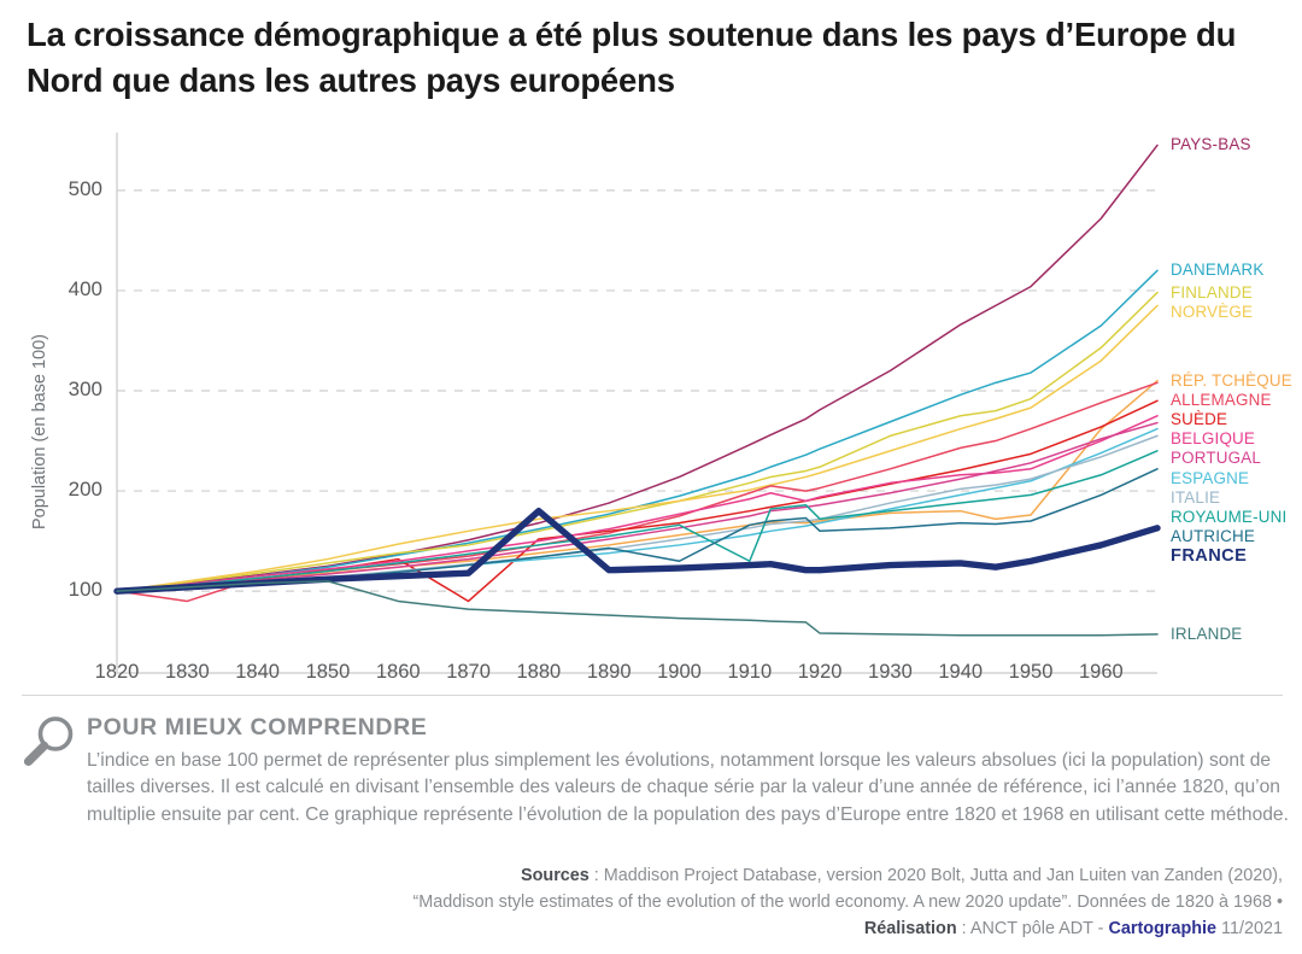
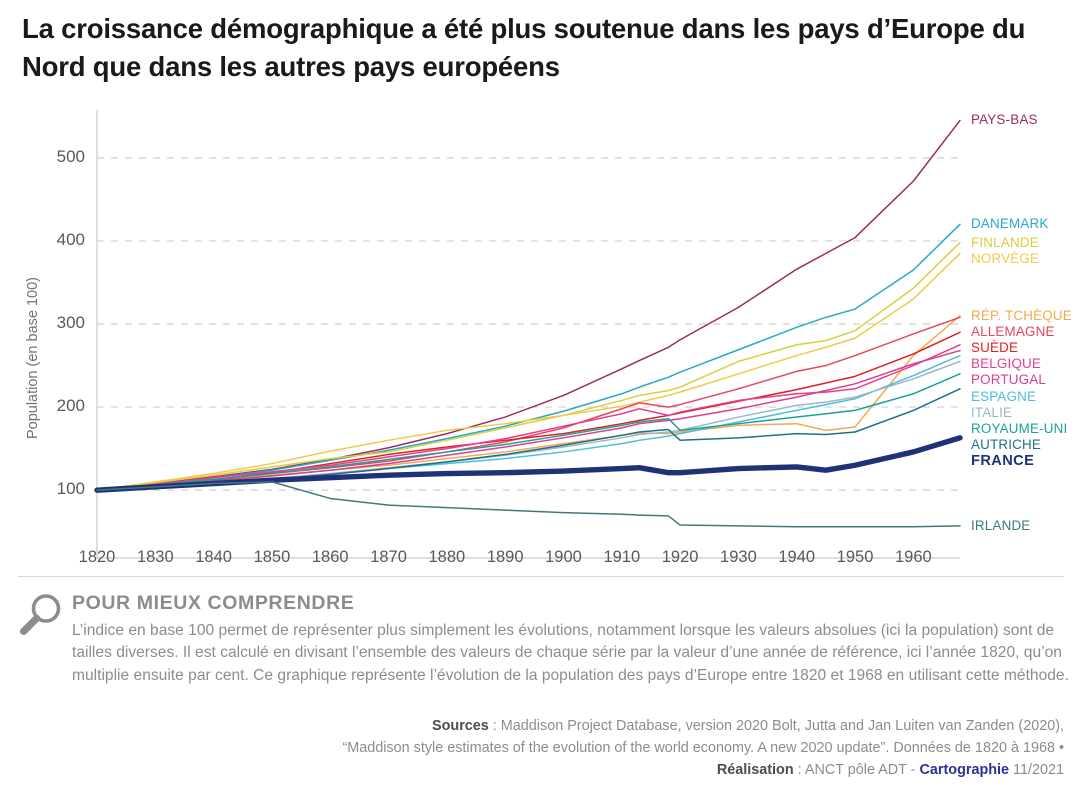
Allemagne/1830: 90 -> 110
Suède/1870: 90 -> 140
France/1880: 180 -> 120
Autriche/1900: 130 -> 150
Royaume-Uni/1910: 130 -> 180
